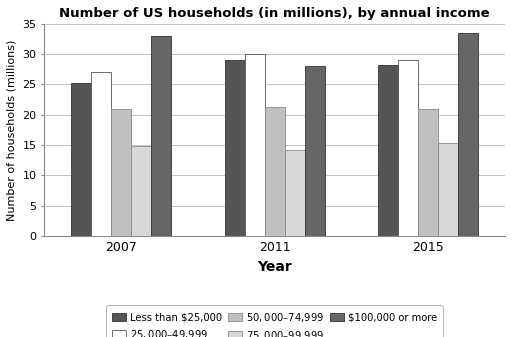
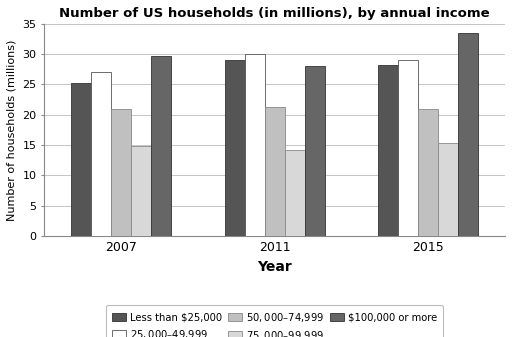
$100,000 or more/2007: 33.0 -> 29.7
